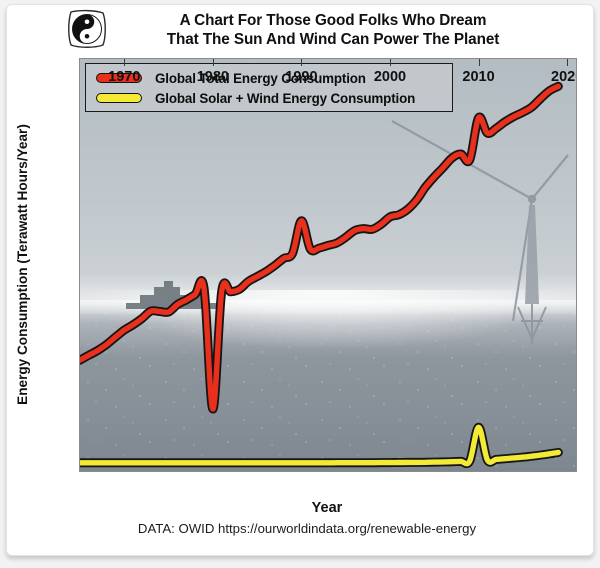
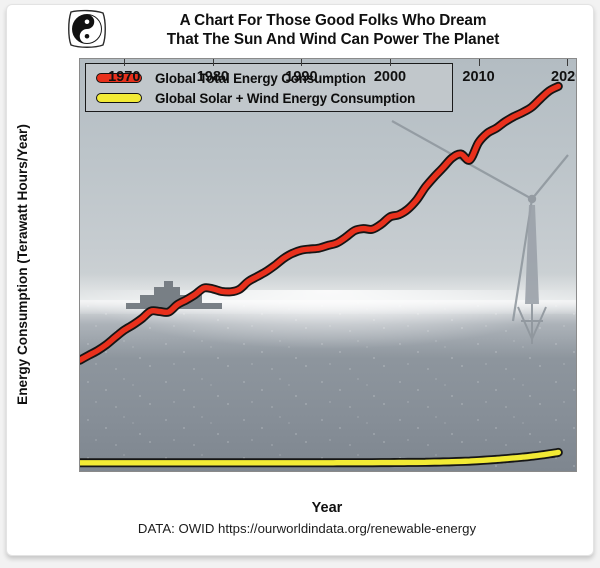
Global Total Energy Consumption/1980: 24000 -> 78000
Global Total Energy Consumption/1990: 108000 -> 95000
Global Total Energy Consumption/2010: 154000 -> 143000
Global Solar + Wind Energy Consumption/2010: 13000 -> 1000
